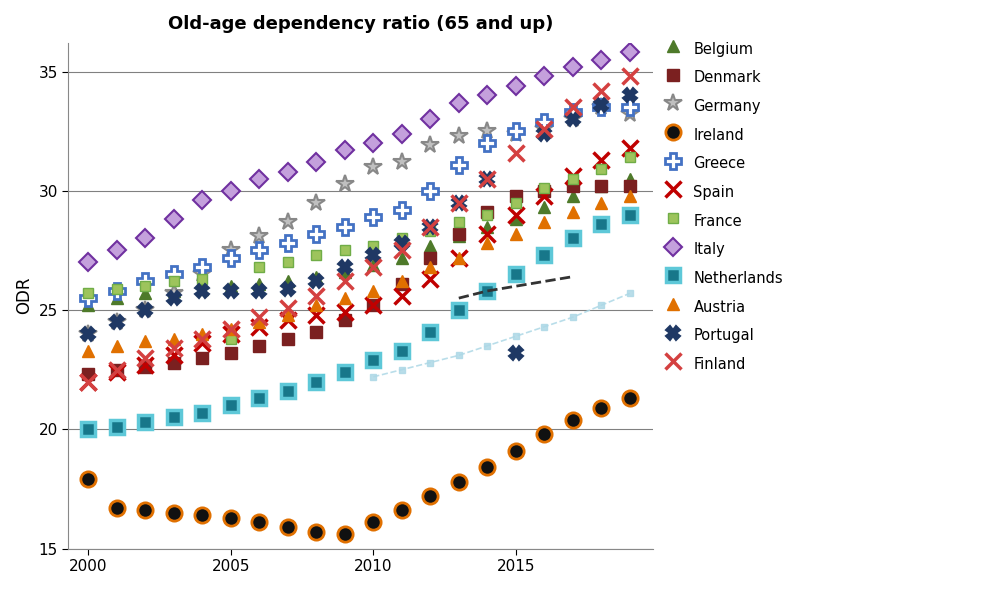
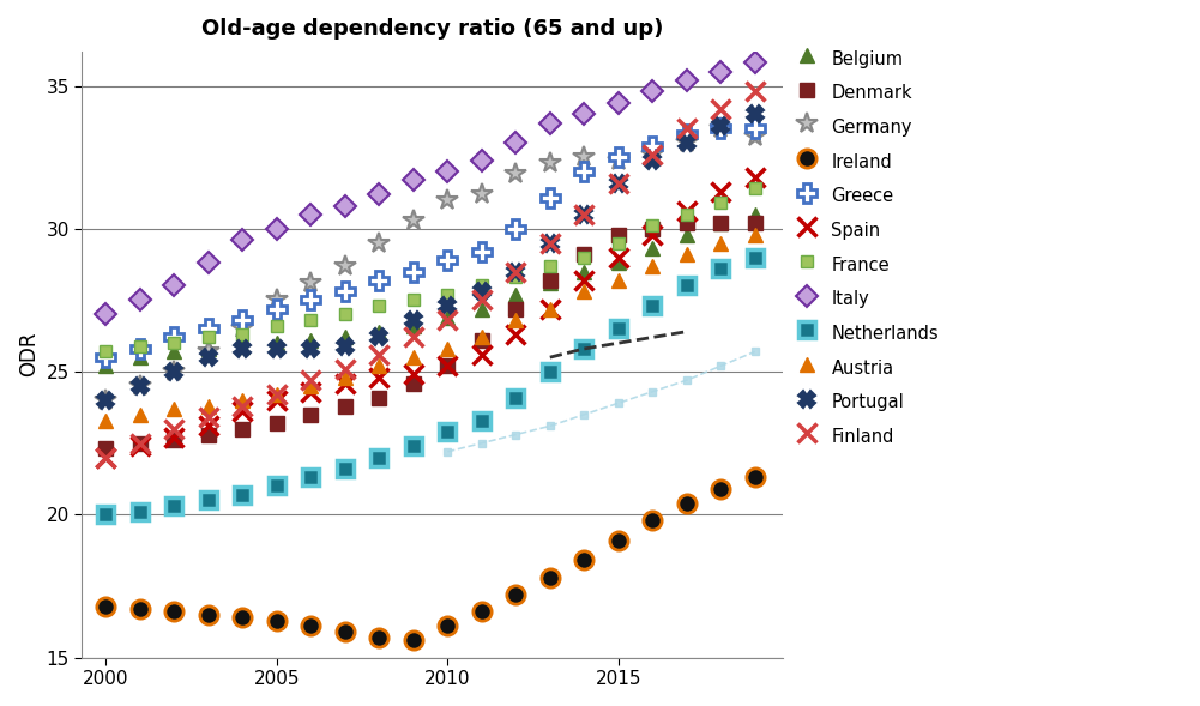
Ireland/2000: 17.9 -> 16.8
France/2005: 23.8 -> 26.6
Portugal/2015: 23.2 -> 31.6
